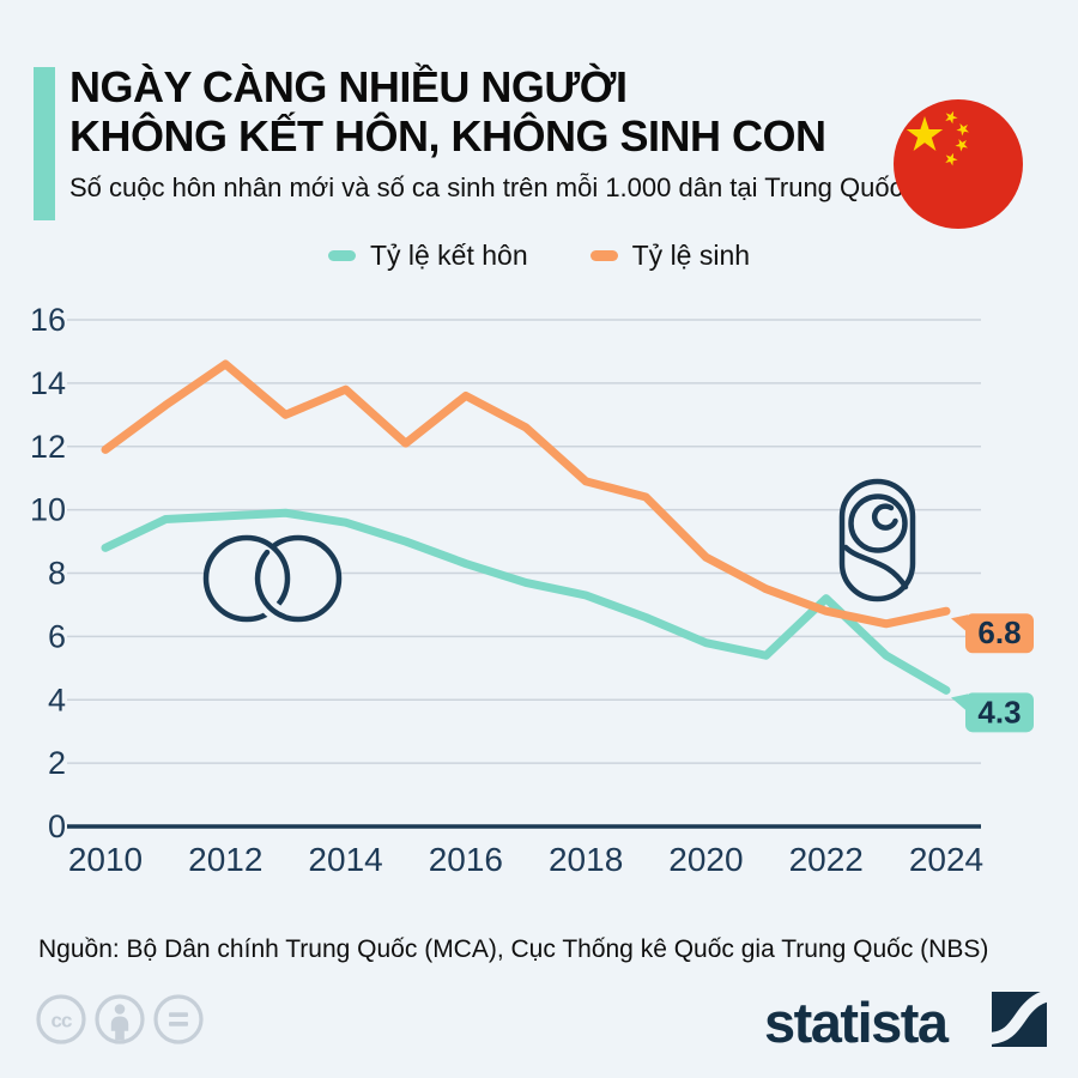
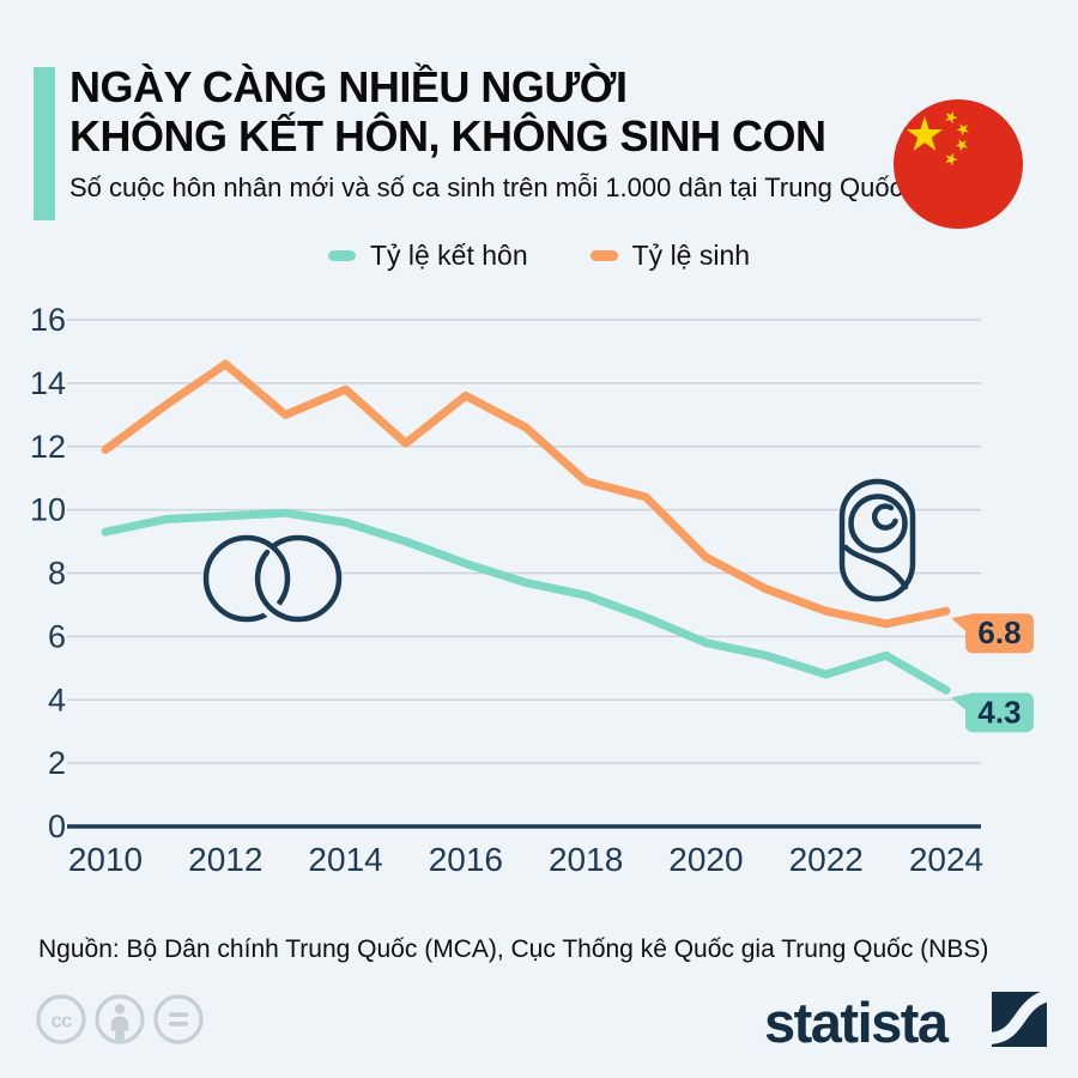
Tỷ lệ kết hôn/2010: 8.8 -> 9.3
Tỷ lệ kết hôn/2022: 7.2 -> 4.8
